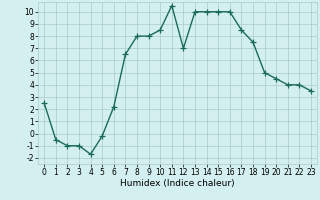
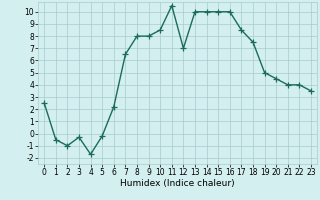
3: -1.0 -> -0.3
